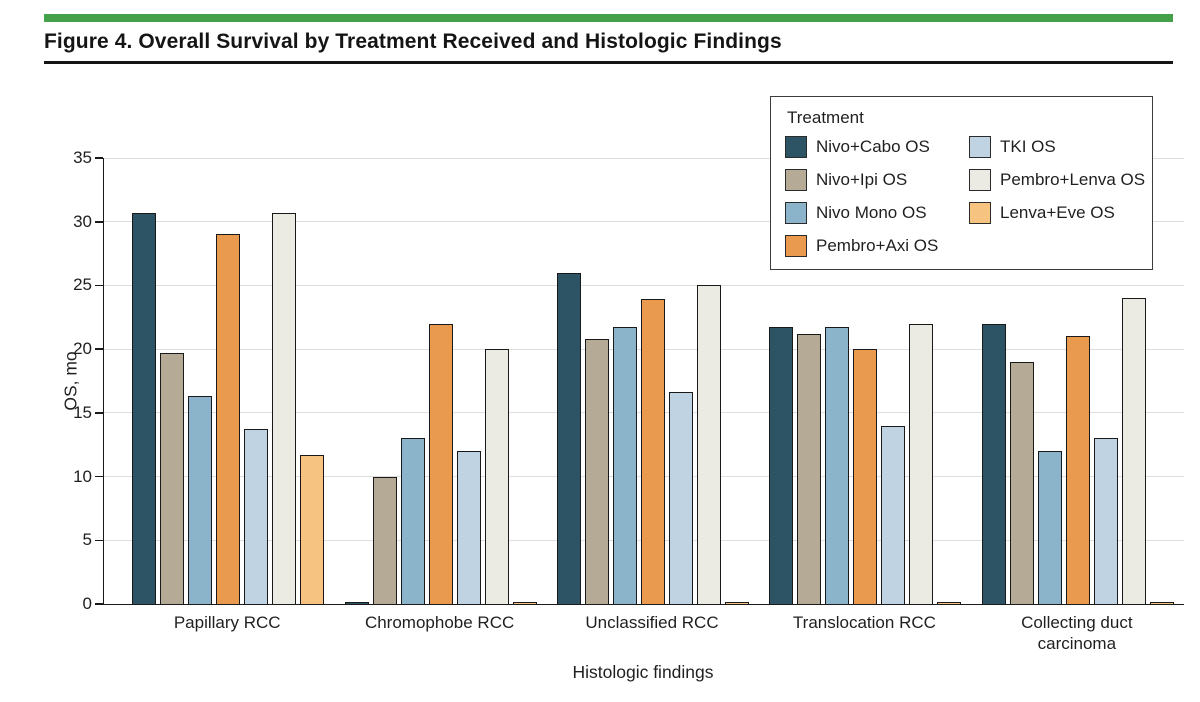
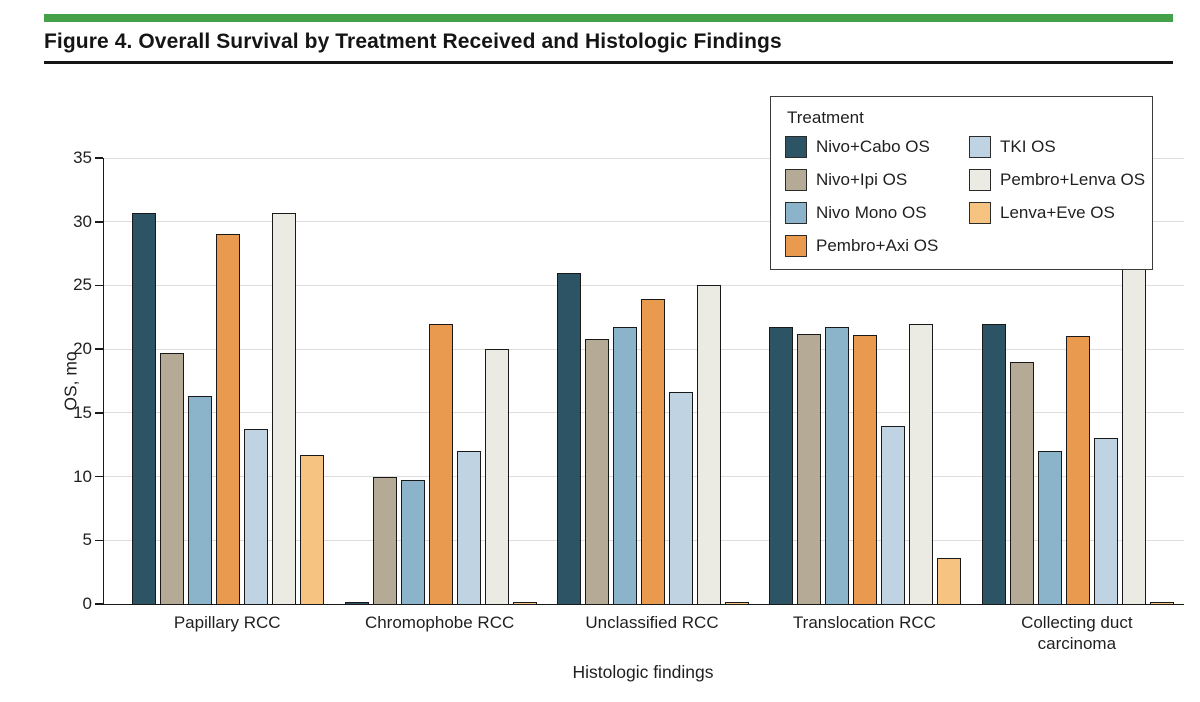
Nivo Mono OS/Chromophobe RCC: 13.0 -> 9.7
Pembro+Axi OS/Translocation RCC: 20.0 -> 21.1
Lenva+Eve OS/Translocation RCC: 0.1 -> 3.6
Pembro+Lenva OS/Collecting duct carcinoma: 24.0 -> 29.1
